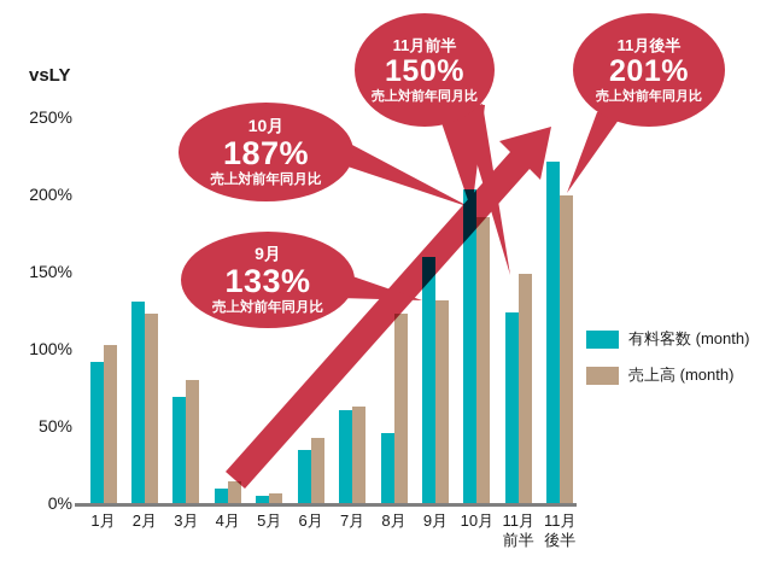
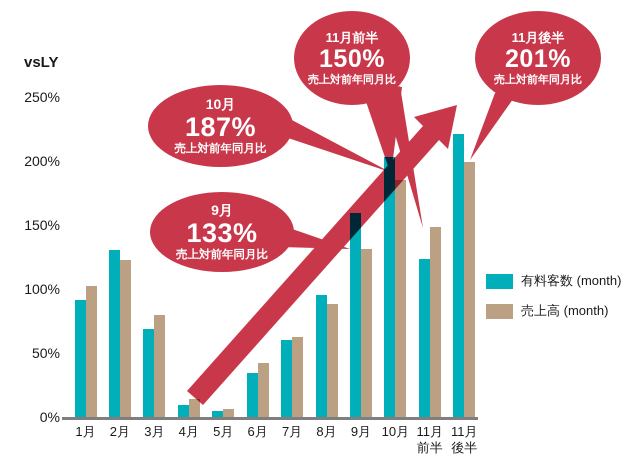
有料客数 (month)/8月: 47% -> 97%
売上高 (month)/8月: 124% -> 90%
